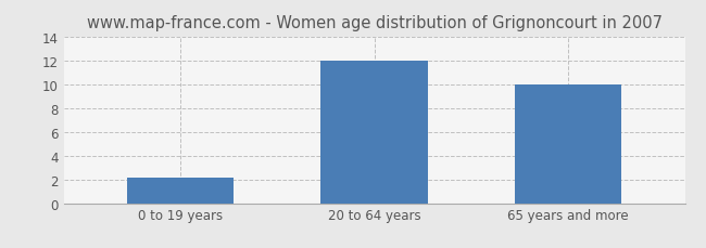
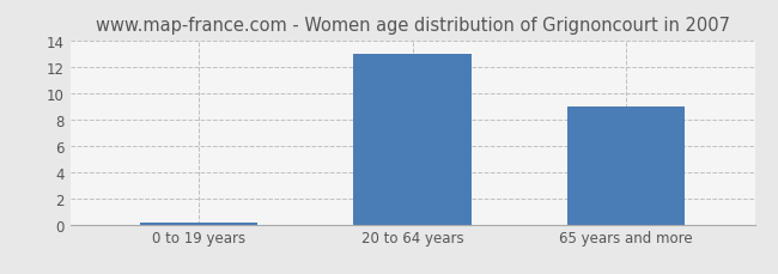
0 to 19 years: 2.1 -> 0.1
20 to 64 years: 12.0 -> 13.0
65 years and more: 10.0 -> 9.0
